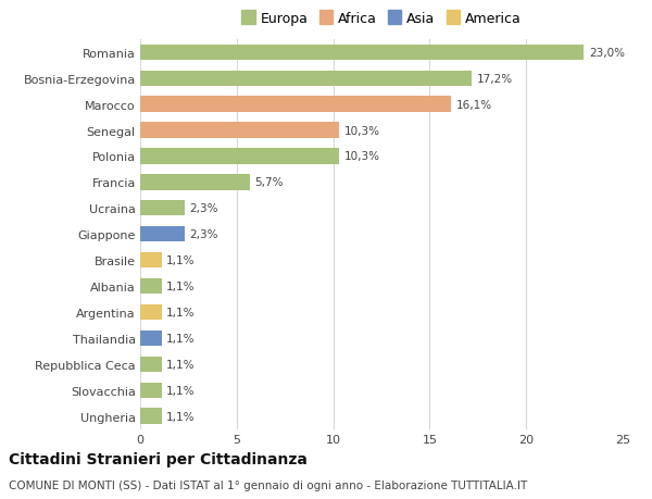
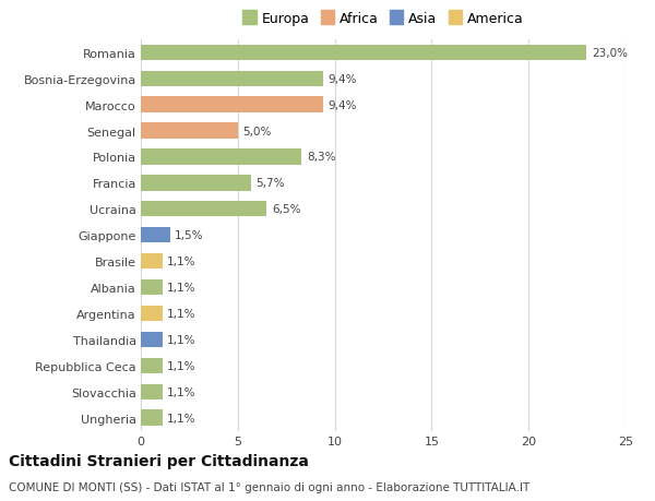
Bosnia-Erzegovina: 17,2% -> 9,4%
Marocco: 16,1% -> 9,4%
Senegal: 10,3% -> 5,0%
Polonia: 10,3% -> 8,3%
Ucraina: 2,3% -> 6,5%
Giappone: 2,3% -> 1,5%
